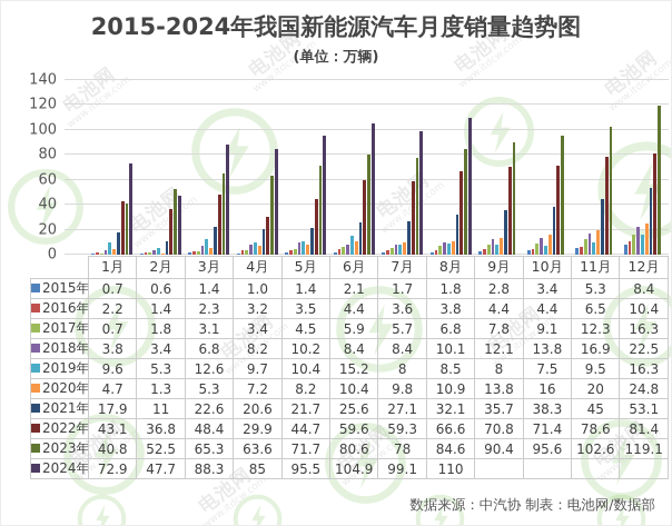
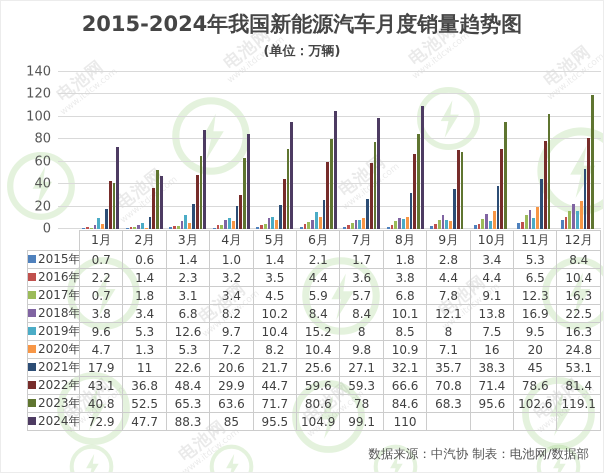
2020年/9月: 13.8 -> 7.1
2023年/9月: 90.4 -> 68.3
